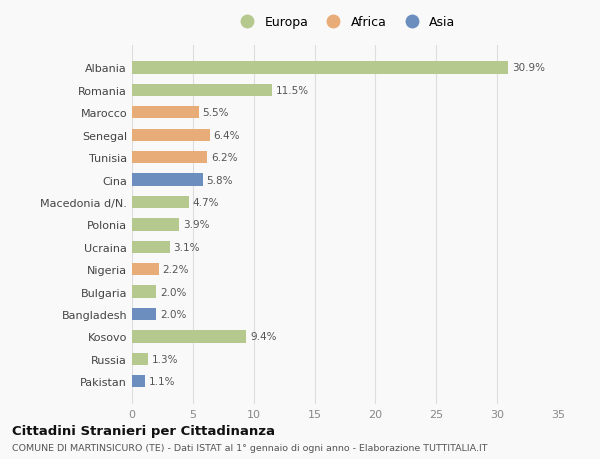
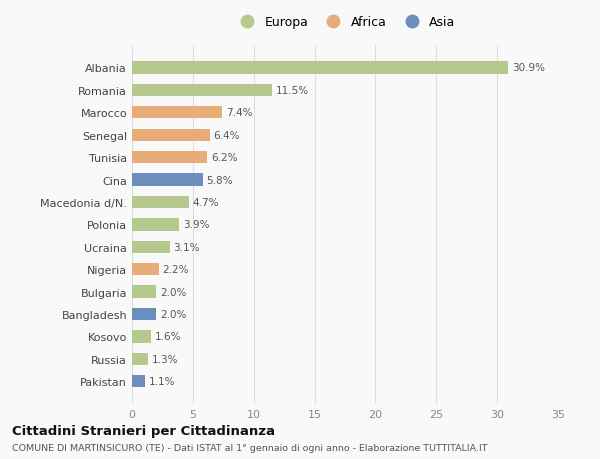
Marocco: 5.5% -> 7.4%
Kosovo: 9.4% -> 1.6%
